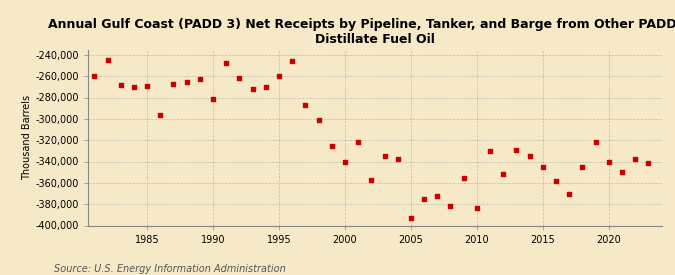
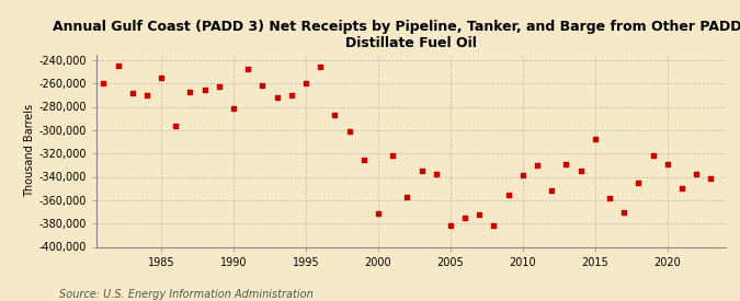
1985: -269,000 -> -255,000
2000: -340,000 -> -371,000
2005: -393,000 -> -382,000
2010: -384,000 -> -339,000
2015: -345,000 -> -308,000
2020: -340,000 -> -329,000
